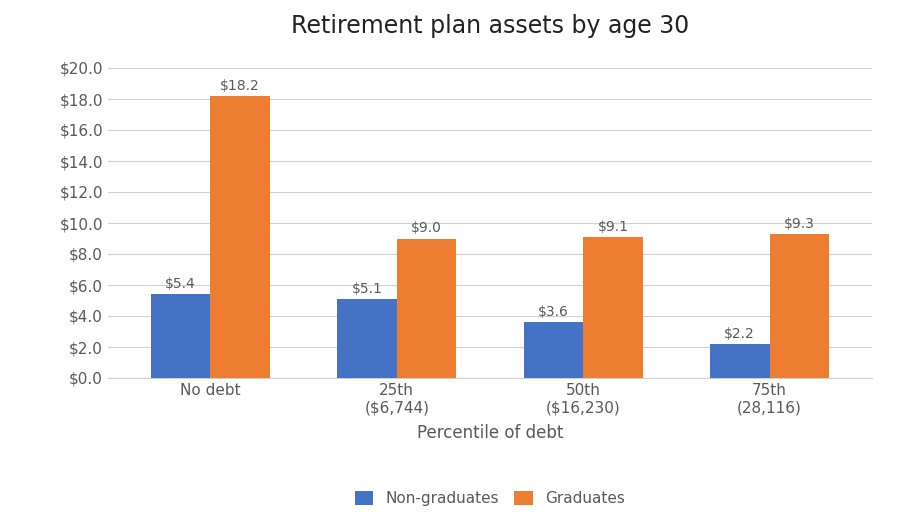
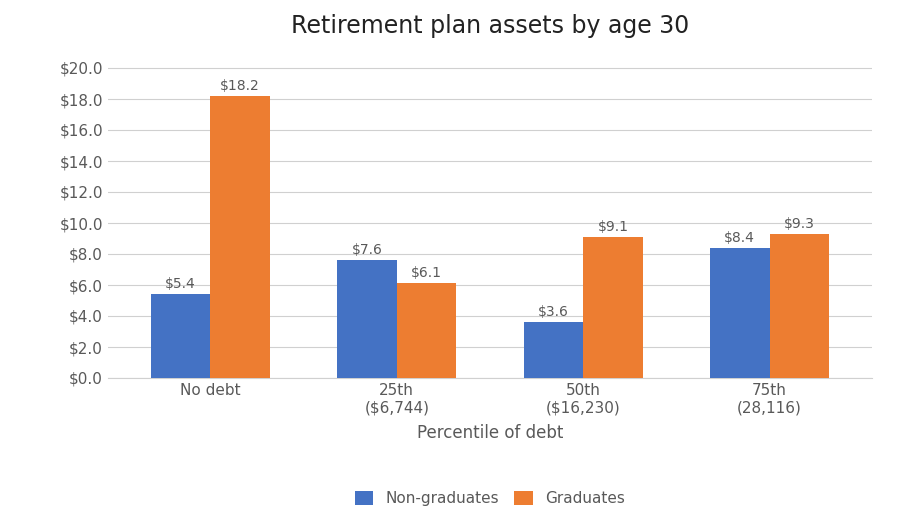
Non-graduates/25th ($6,744): $5.1 -> $7.6
Graduates/25th ($6,744): $9.0 -> $6.1
Non-graduates/75th (28,116): $2.2 -> $8.4
